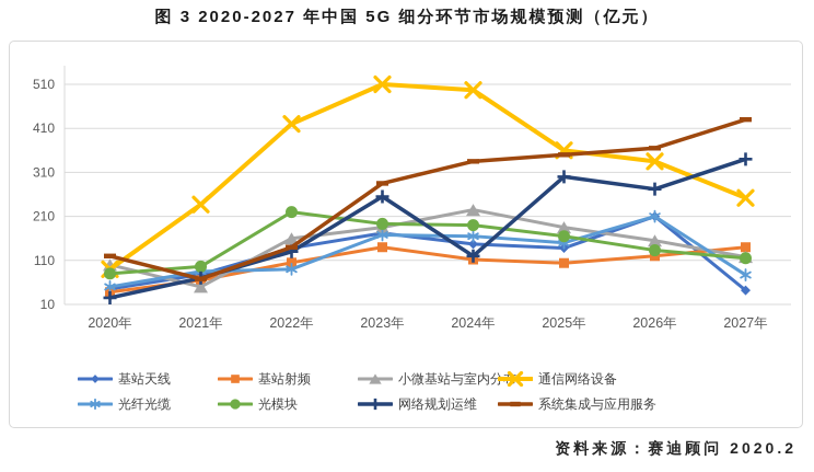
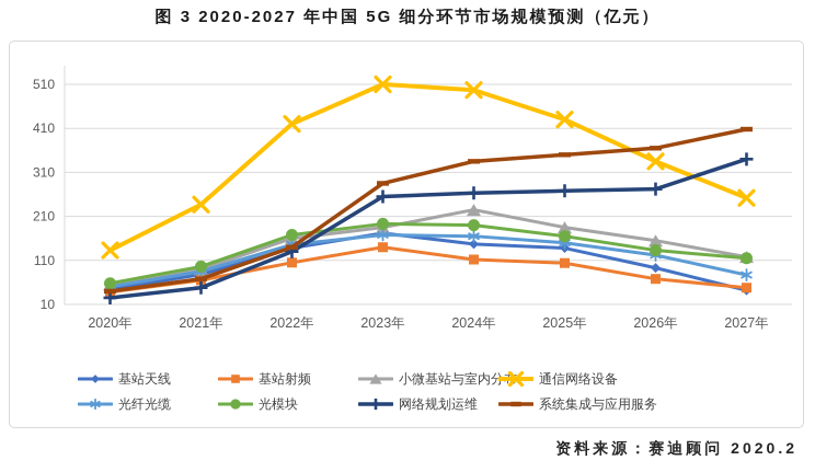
小微基站与室内分布/2020年: 100 -> 60
通信网络设备/2020年: 90 -> 130
光模块/2020年: 80 -> 60
系统集成与应用服务/2020年: 120 -> 40
小微基站与室内分布/2021年: 50 -> 90
网络规划运维/2021年: 70 -> 50
光纤光缆/2022年: 90 -> 150
光模块/2022年: 220 -> 170
网络规划运维/2024年: 120 -> 260
通信网络设备/2025年: 360 -> 430
网络规划运维/2025年: 300 -> 270
基站天线/2026年: 210 -> 90
基站射频/2026年: 120 -> 70
光纤光缆/2026年: 210 -> 120
基站射频/2027年: 140 -> 50
系统集成与应用服务/2027年: 430 -> 410
